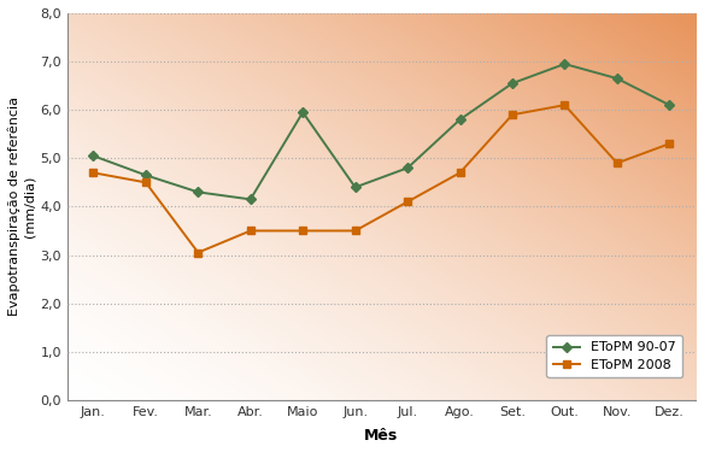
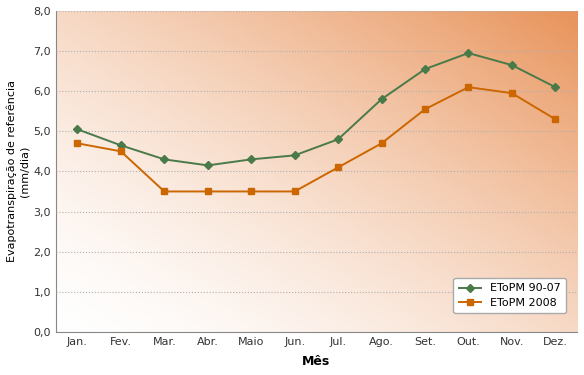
EToPM 2008/Mar.: 3,05 -> 3,50
EToPM 90-07/Maio: 5,95 -> 4,30
EToPM 2008/Set.: 5,90 -> 5,55
EToPM 2008/Nov.: 4,90 -> 5,95
